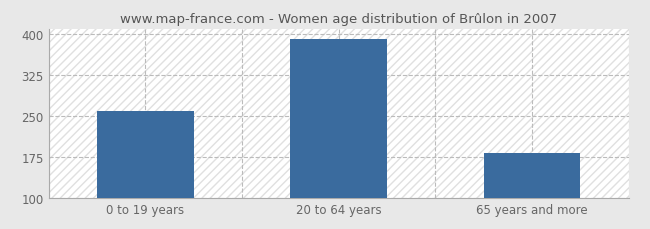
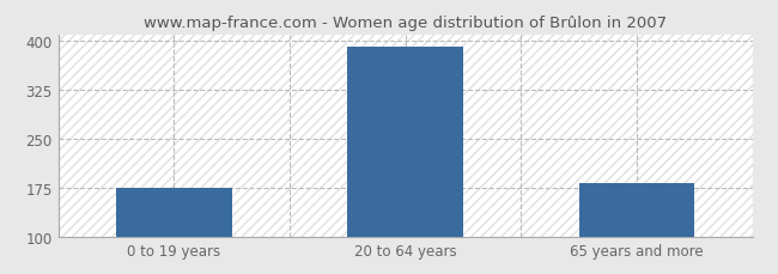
0 to 19 years: 260 -> 175
